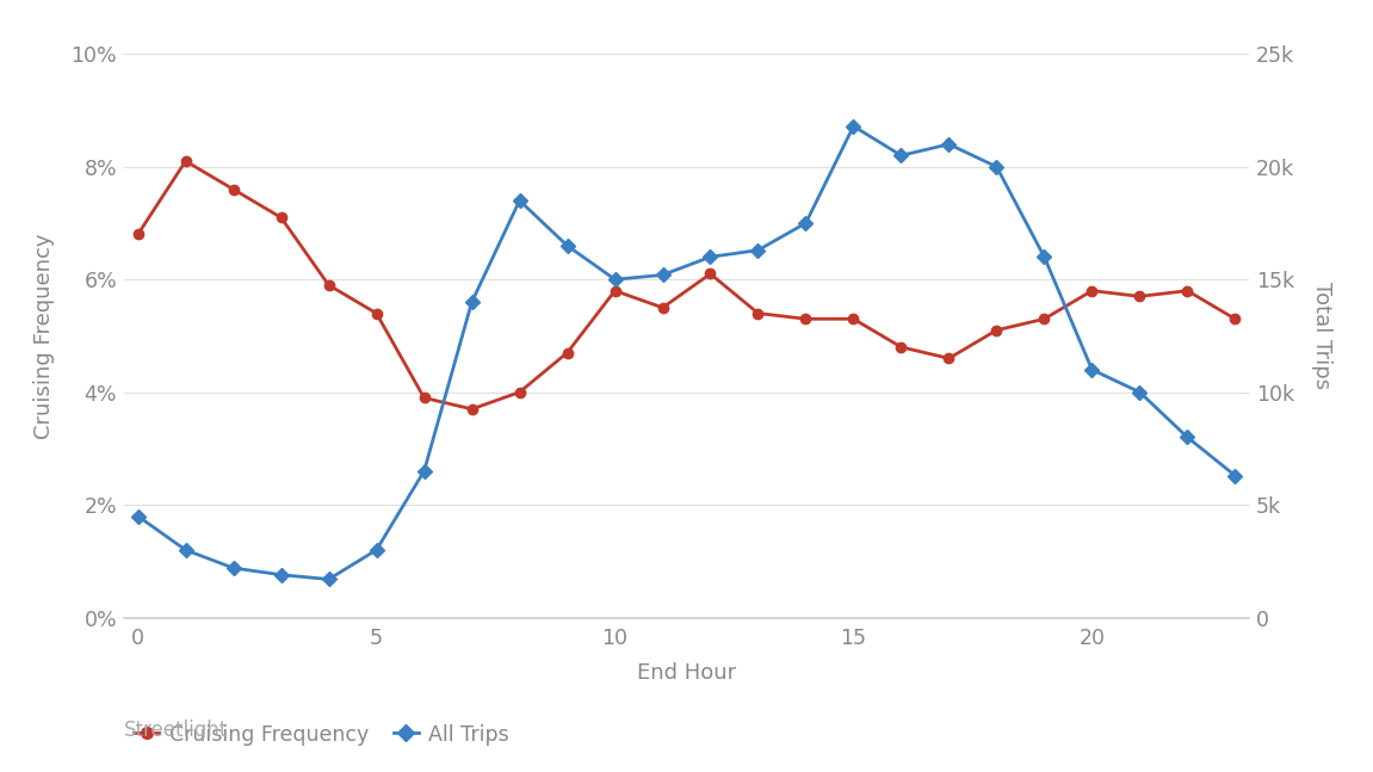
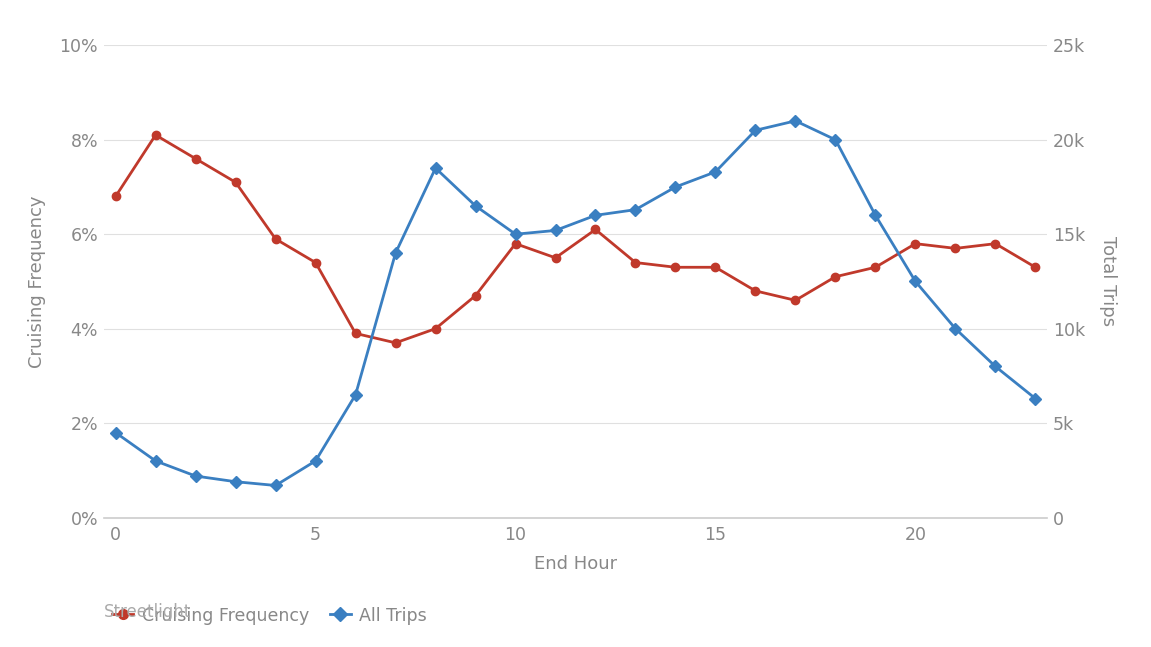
All Trips/15: 21.8k -> 18.3k
All Trips/20: 11.0k -> 12.5k
